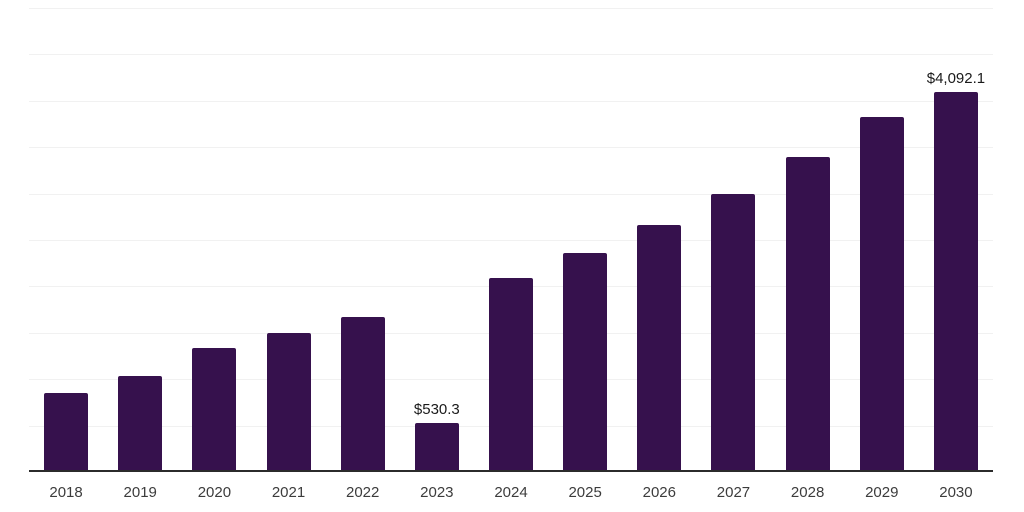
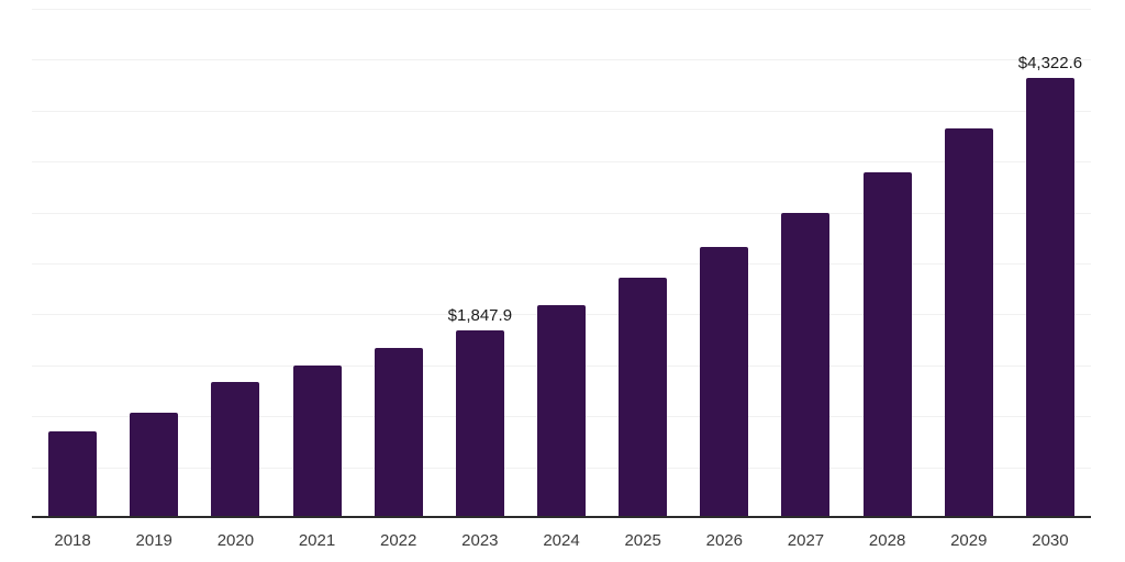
2023: $530.3 -> $1,847.9
2030: $4,092.1 -> $4,322.6
